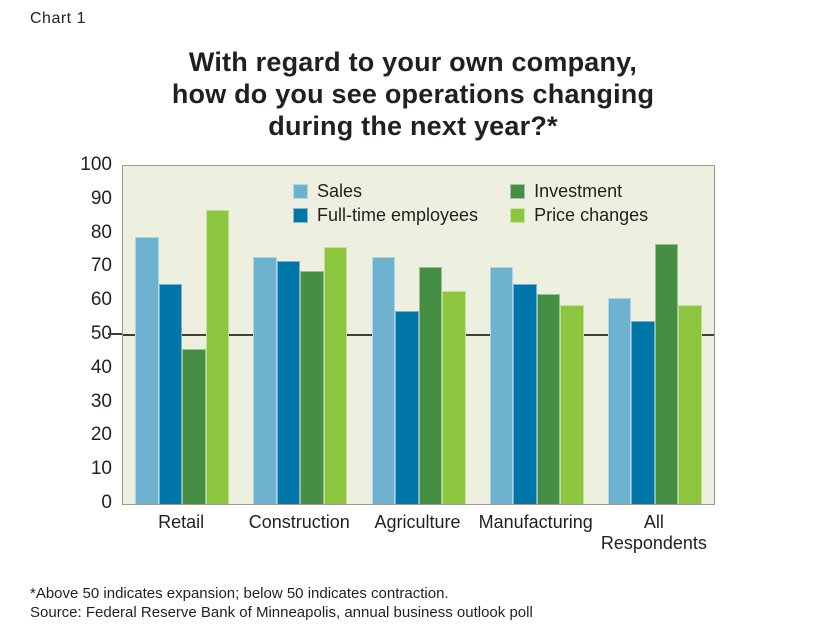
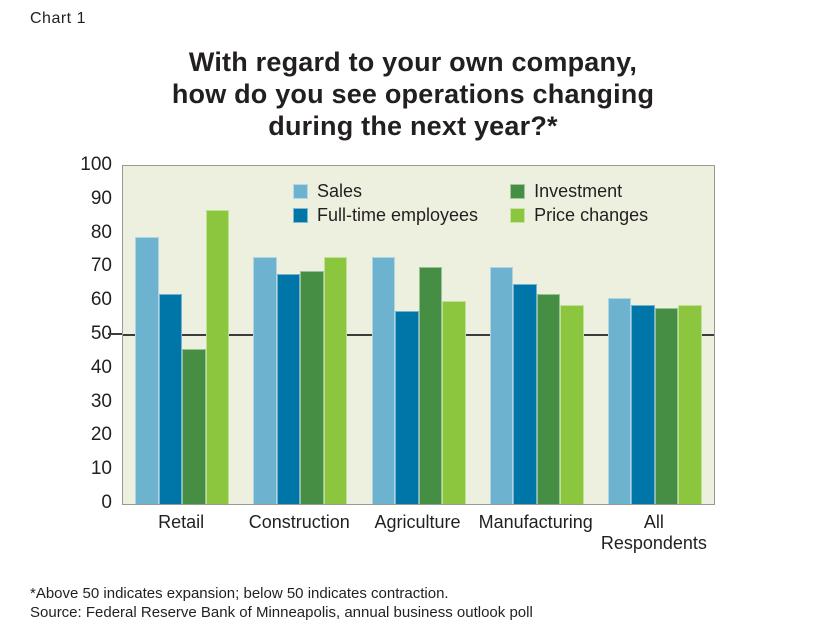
Full-time employees/Retail: 65 -> 62
Full-time employees/Construction: 72 -> 68
Price changes/Construction: 76 -> 73
Price changes/Agriculture: 63 -> 60
Full-time employees/All Respondents: 54 -> 59
Investment/All Respondents: 77 -> 58
